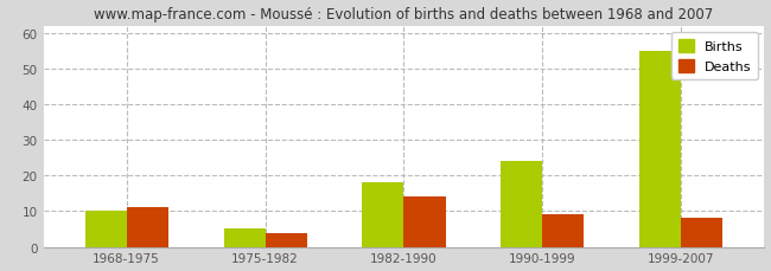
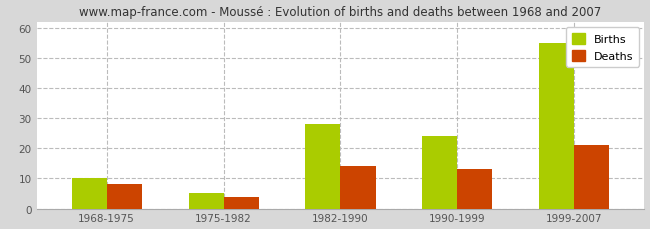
Deaths/1968-1975: 11 -> 8
Births/1982-1990: 18 -> 28
Deaths/1990-1999: 9 -> 13
Deaths/1999-2007: 8 -> 21
